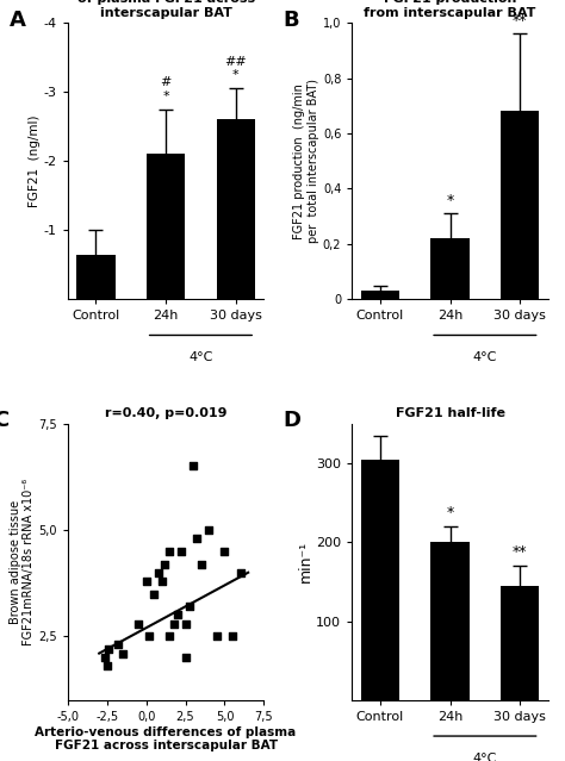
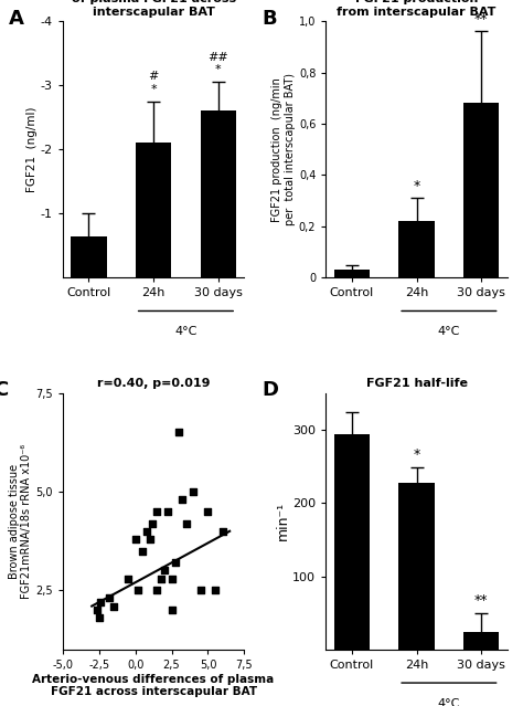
FGF21 half-life/Control: 305 -> 294
FGF21 half-life/24h: 200 -> 228
FGF21 half-life/30 days: 145 -> 24
